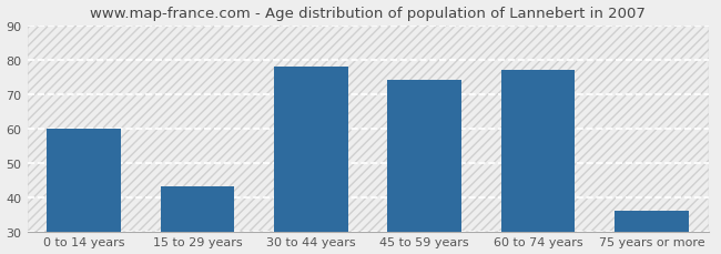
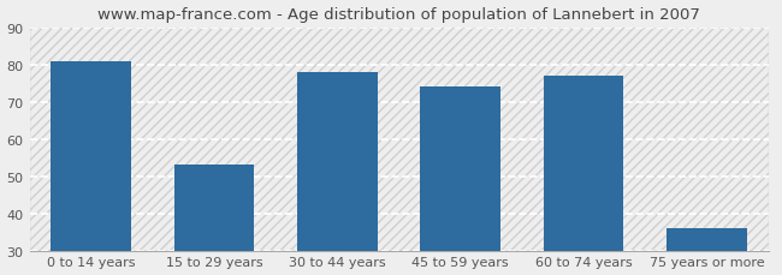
0 to 14 years: 60 -> 81
15 to 29 years: 43 -> 53
